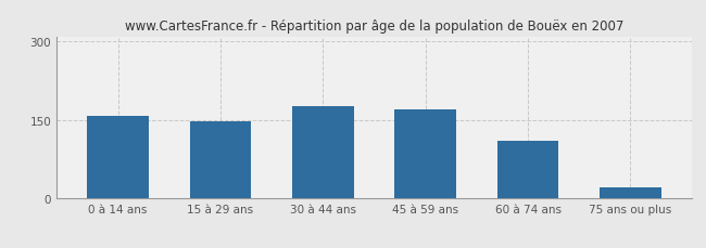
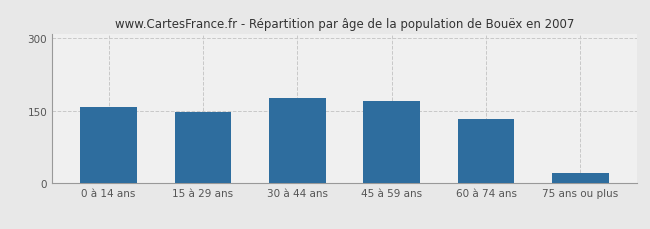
60 à 74 ans: 110 -> 133
